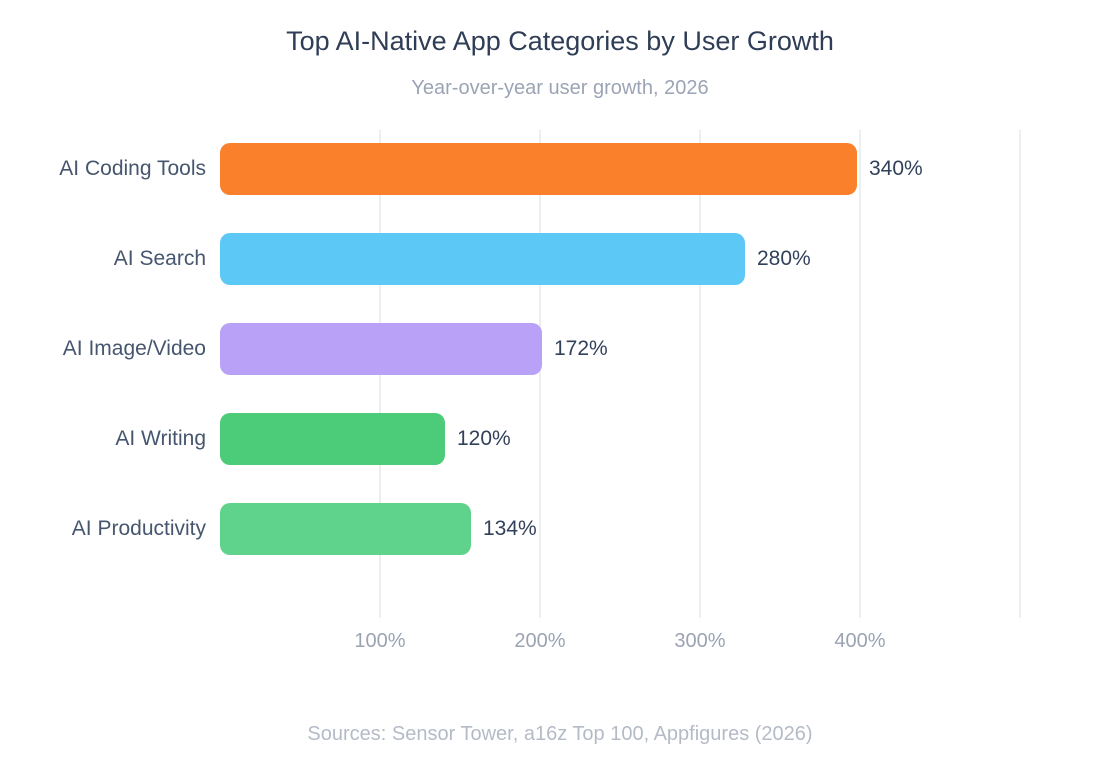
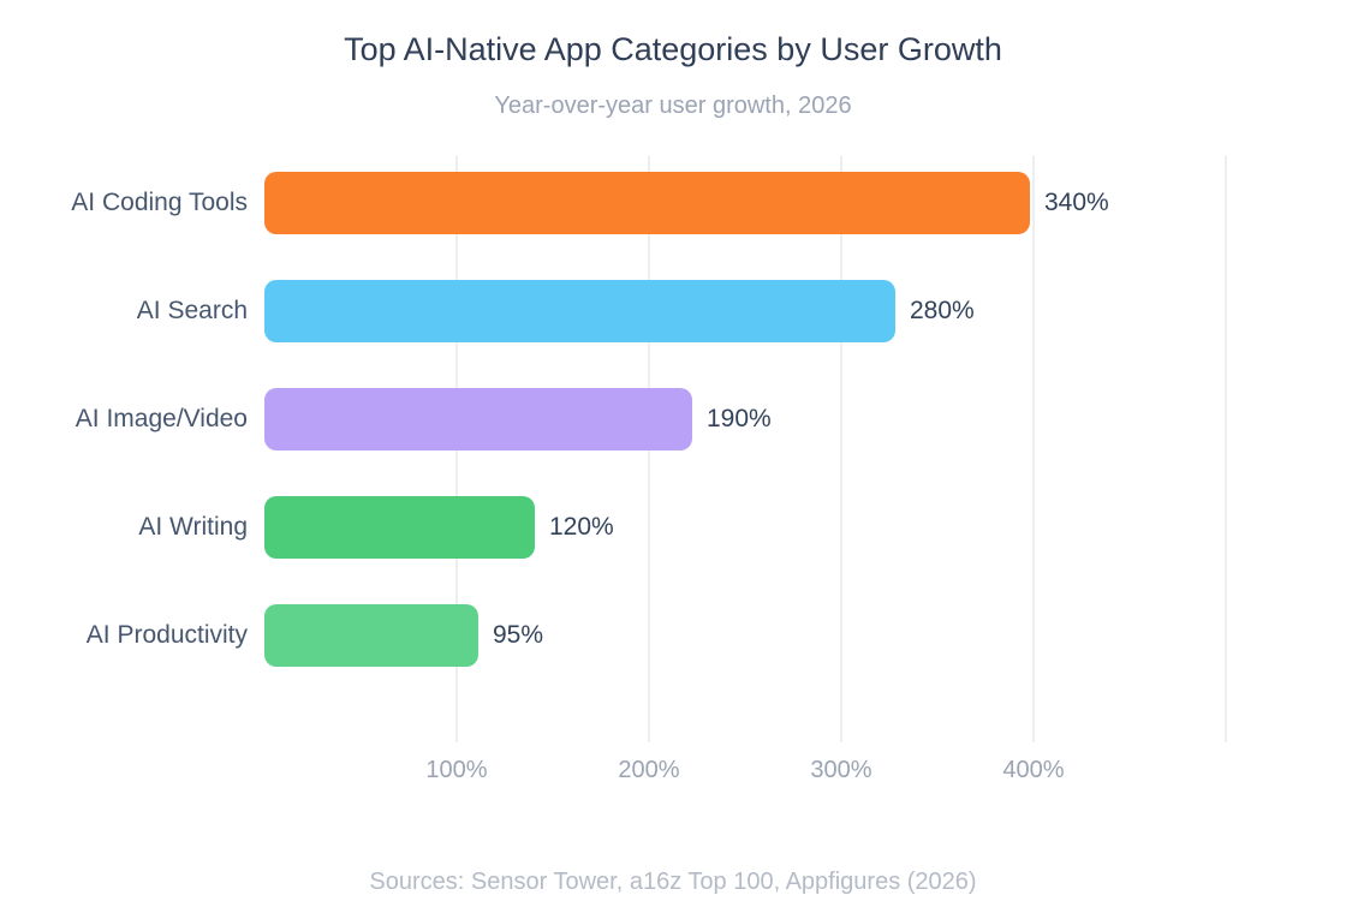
AI Image/Video: 172% -> 190%
AI Productivity: 134% -> 95%
